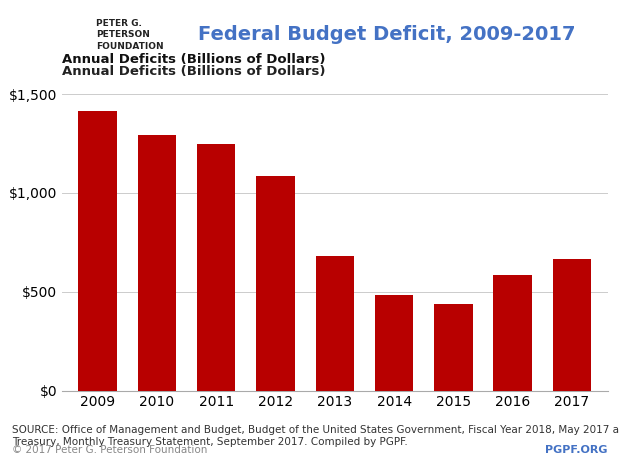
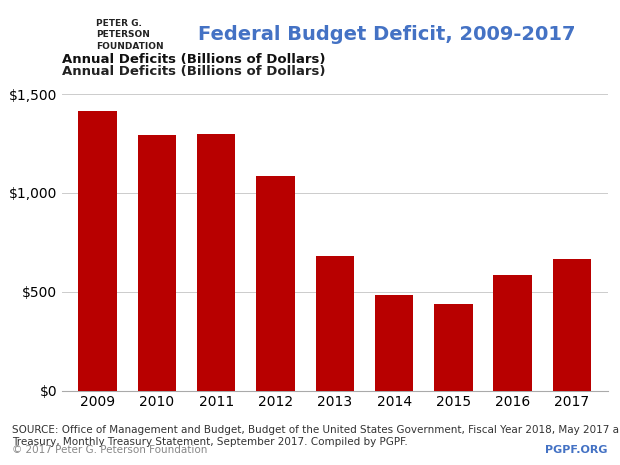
2011: $1,250 -> $1,300
